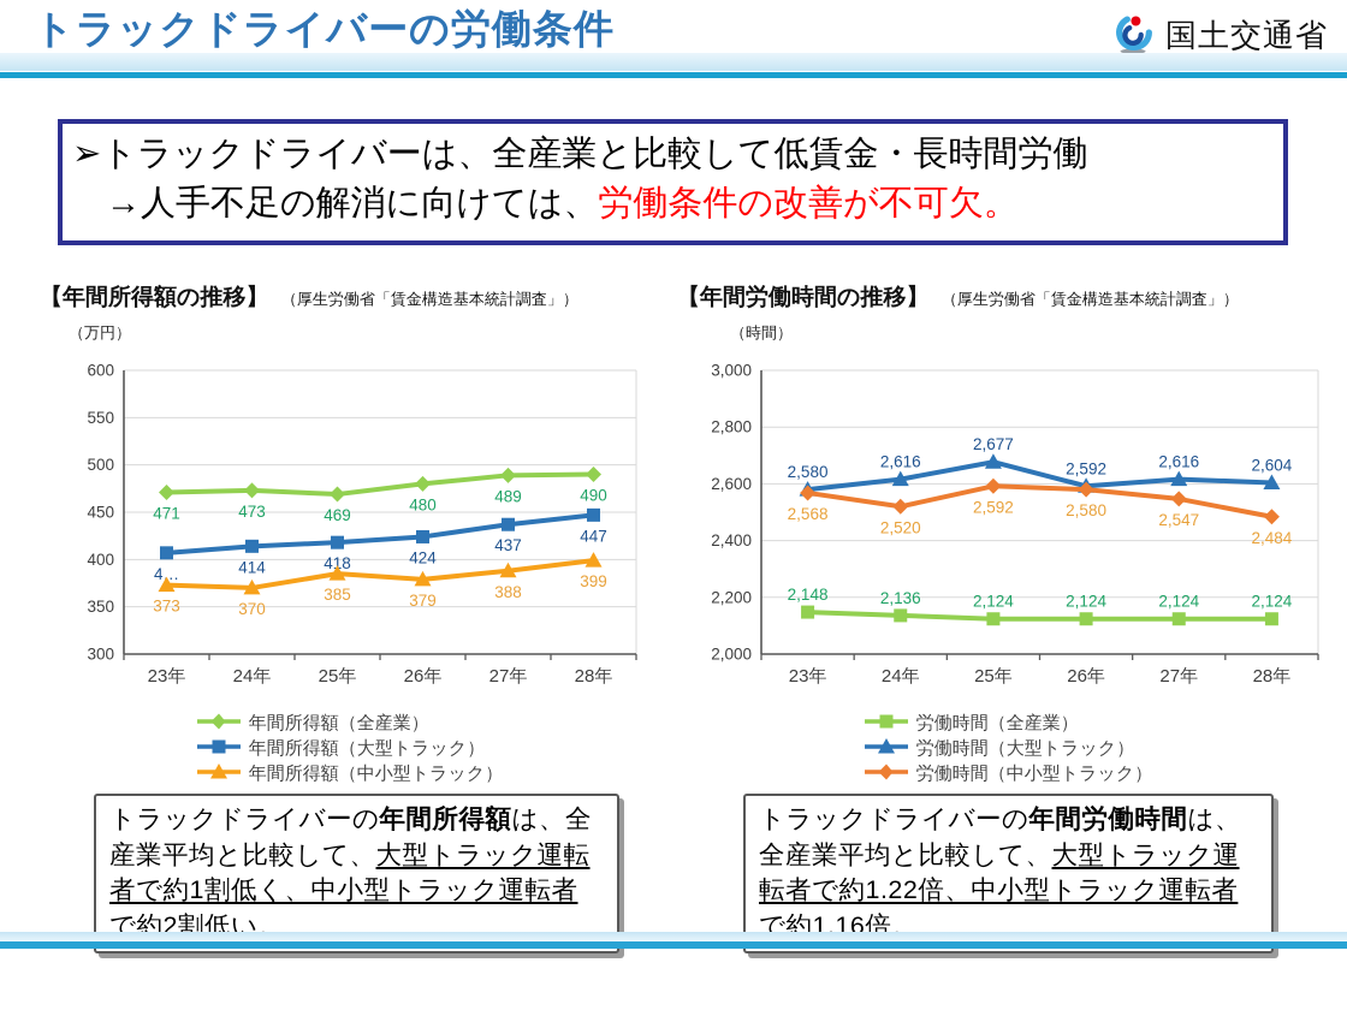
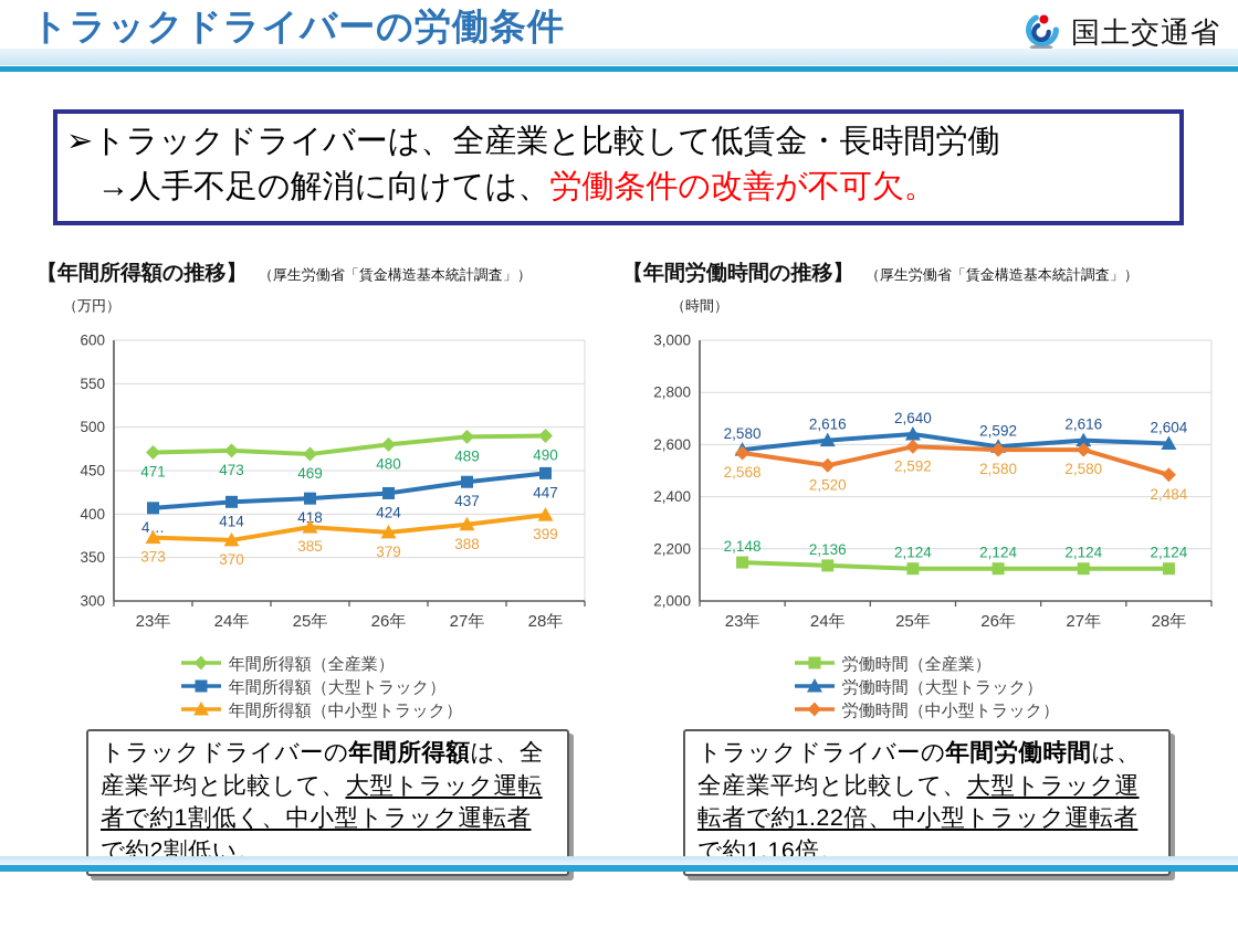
【年間労働時間の推移】/労働時間（大型トラック）/25年: 2,677 -> 2,640
【年間労働時間の推移】/労働時間（中小型トラック）/27年: 2,547 -> 2,580
